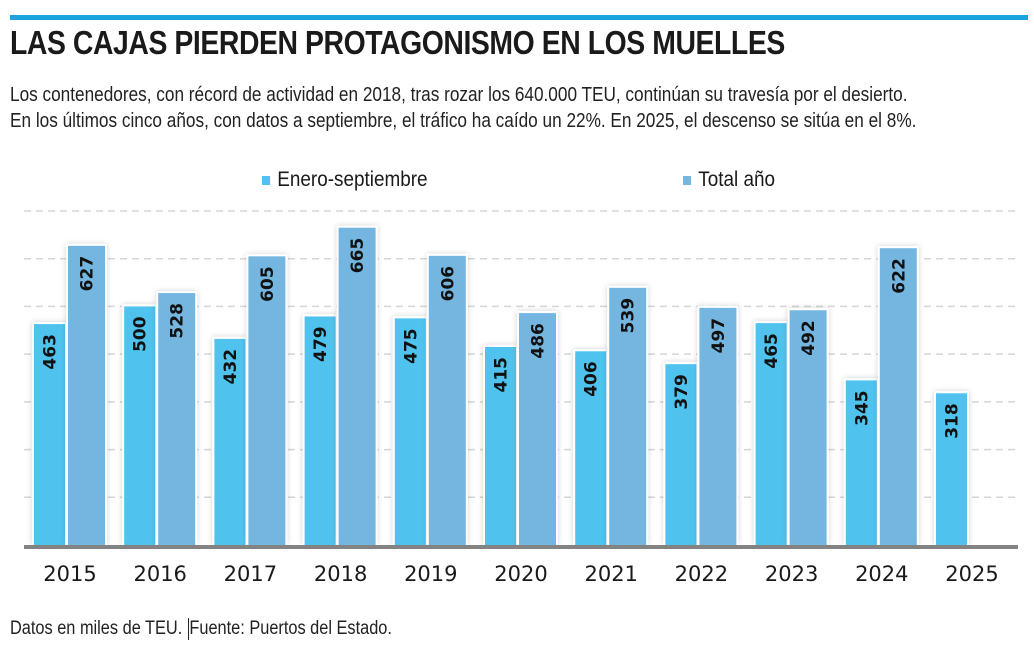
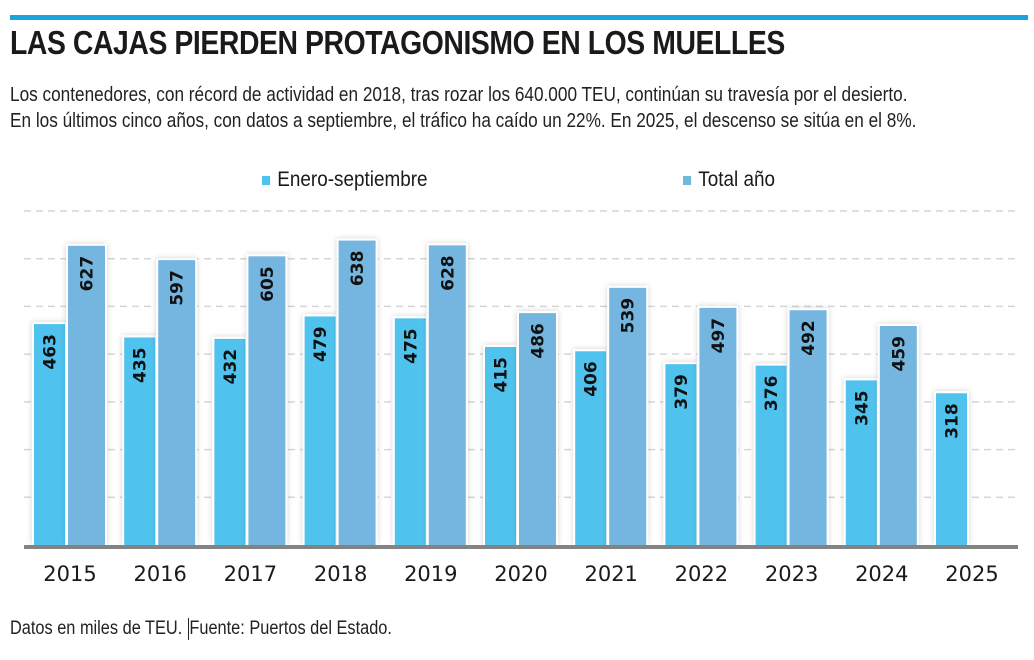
Enero-septiembre/2016: 500 -> 435
Total año/2016: 528 -> 597
Total año/2018: 665 -> 638
Total año/2019: 606 -> 628
Enero-septiembre/2023: 465 -> 376
Total año/2024: 622 -> 459
